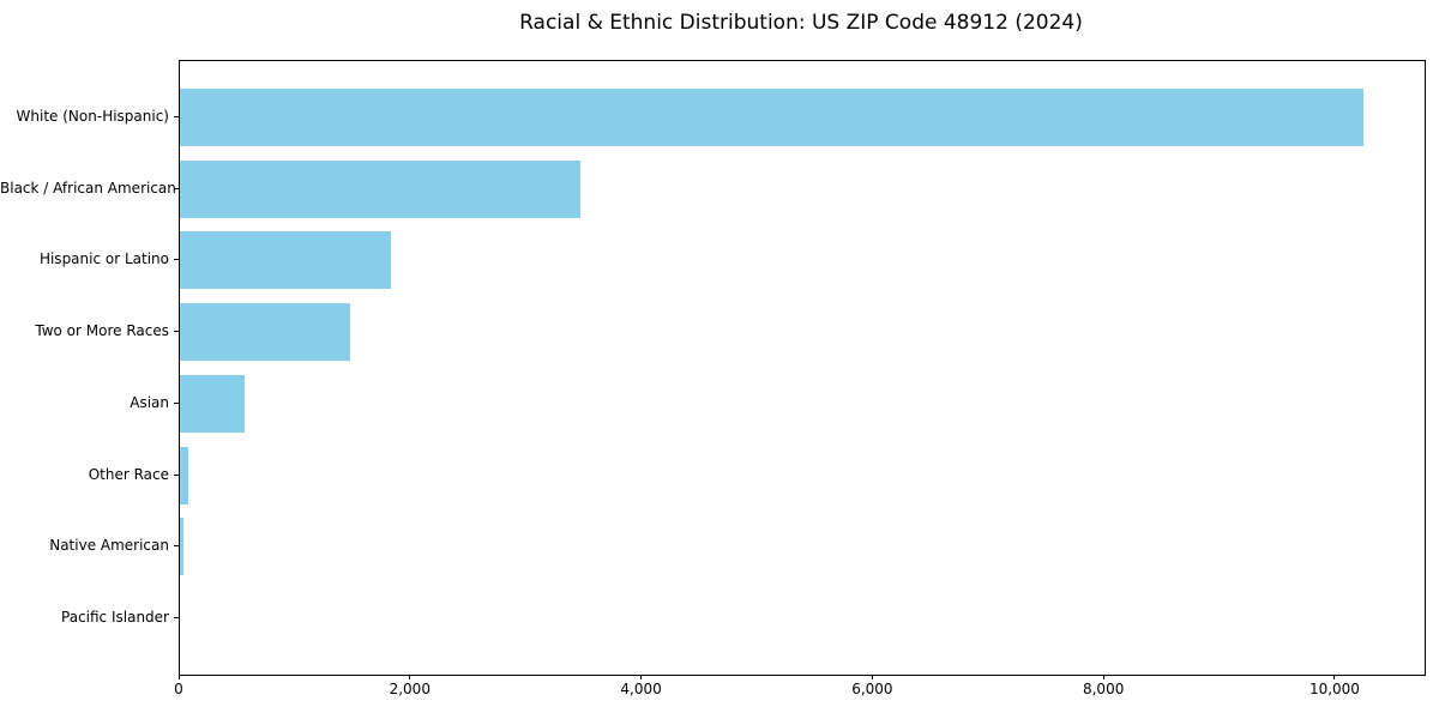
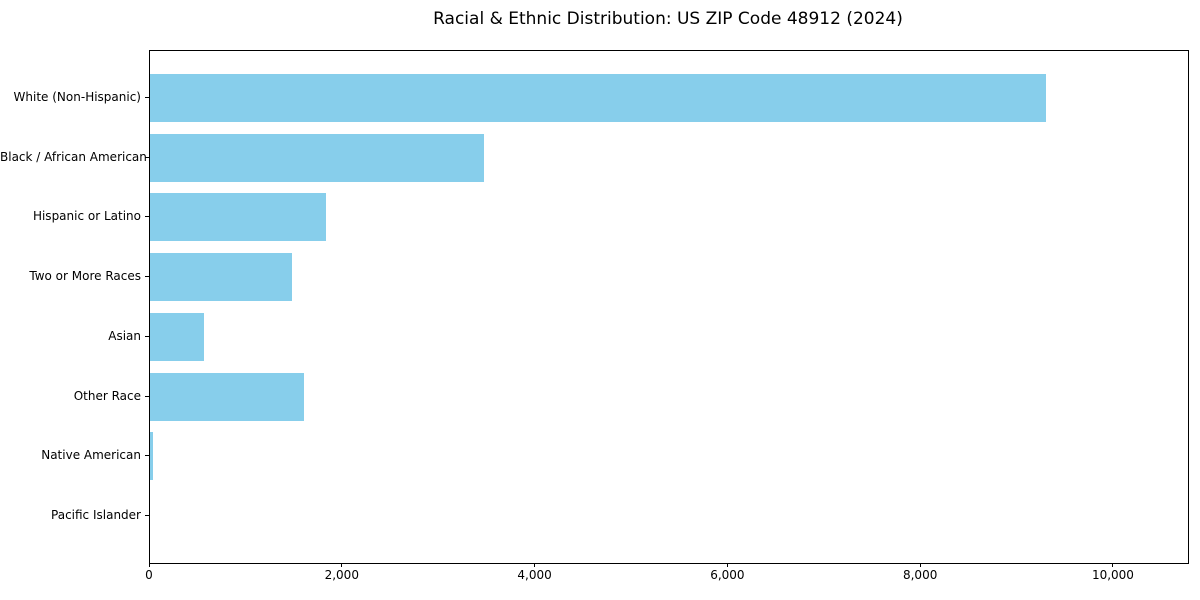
White (Non-Hispanic): 10200 -> 9300
Other Race: 100 -> 1600
